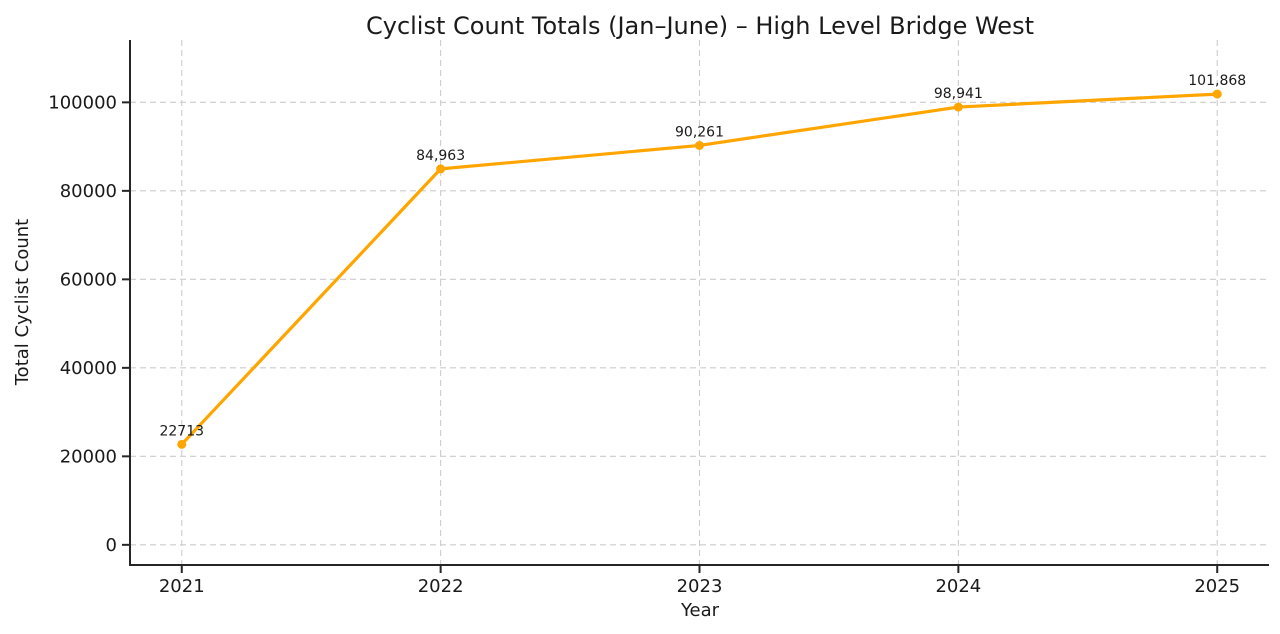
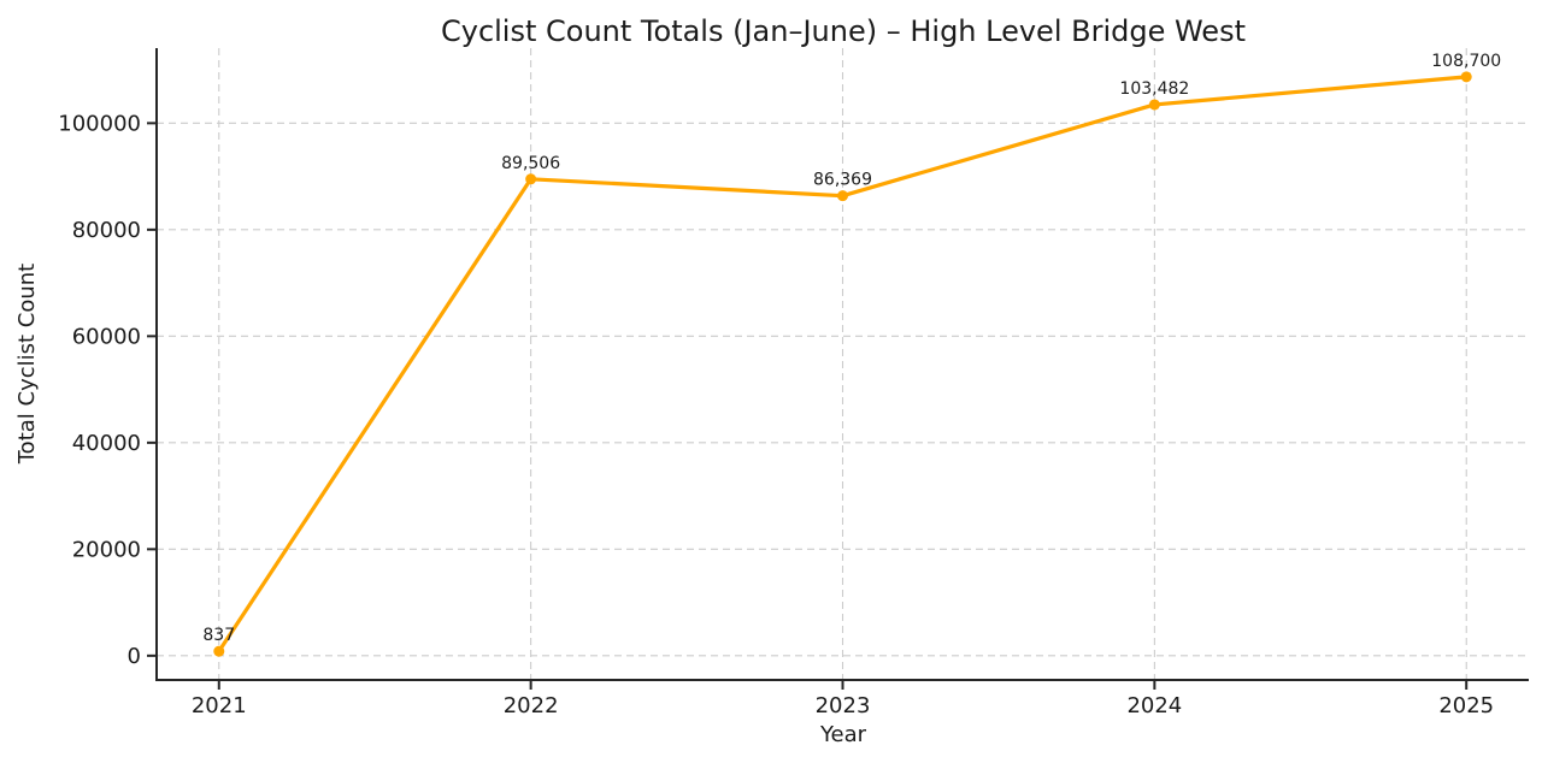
2021: 22713 -> 837
2022: 84,963 -> 89,506
2023: 90,261 -> 86,369
2024: 98,941 -> 103,482
2025: 101,868 -> 108,700
